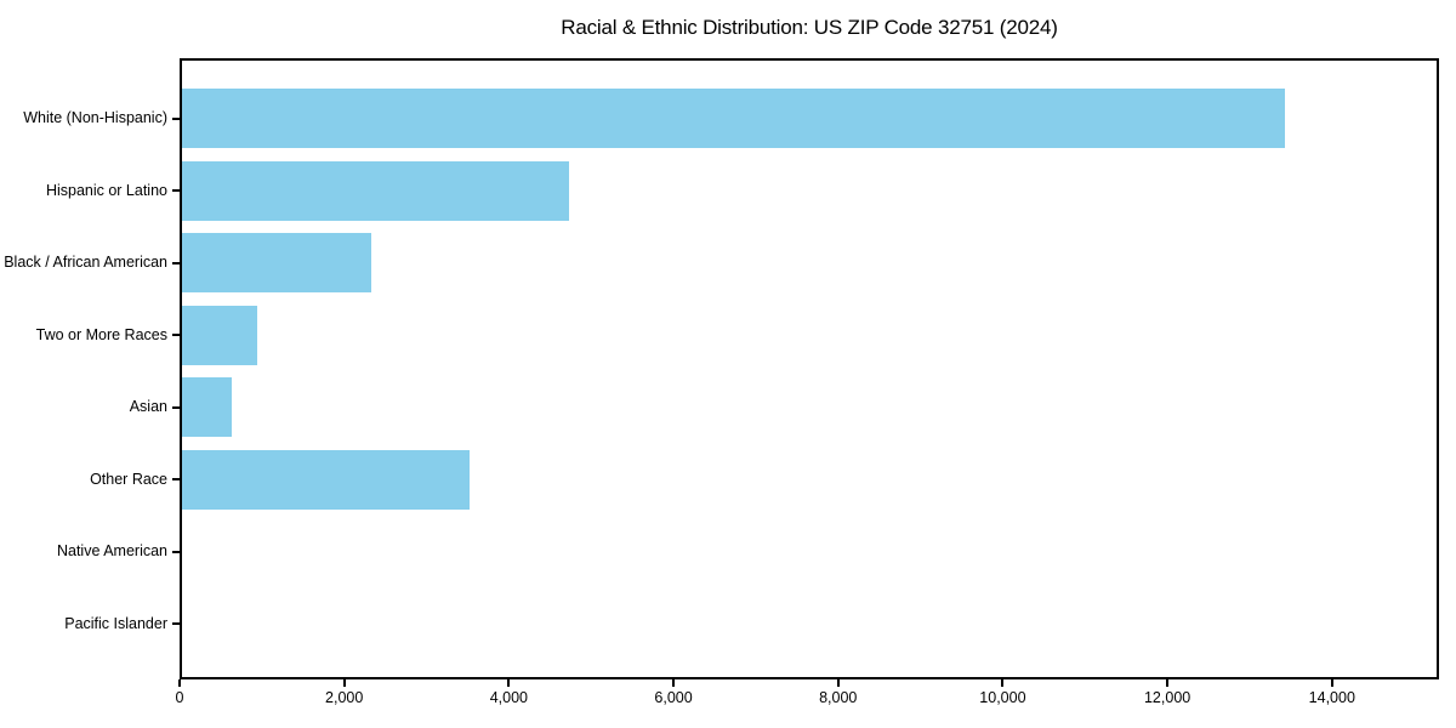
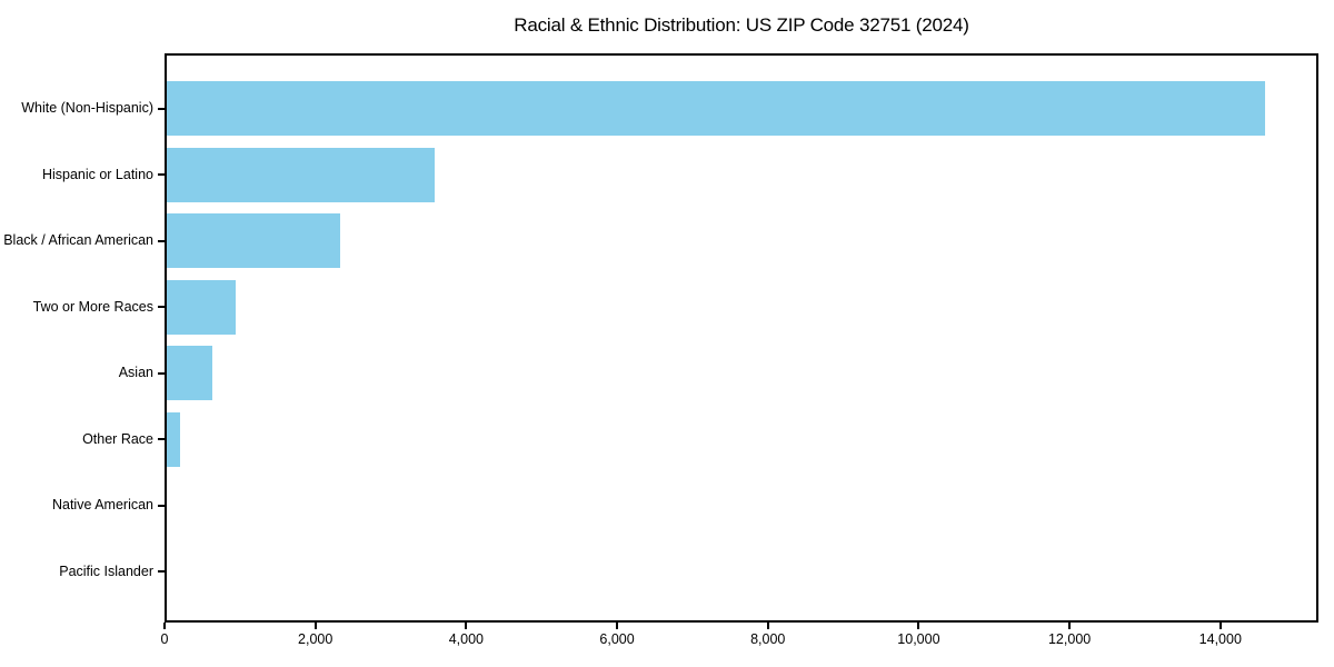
White (Non-Hispanic): 13400 -> 14600
Hispanic or Latino: 4700 -> 3600
Other Race: 3500 -> 200
